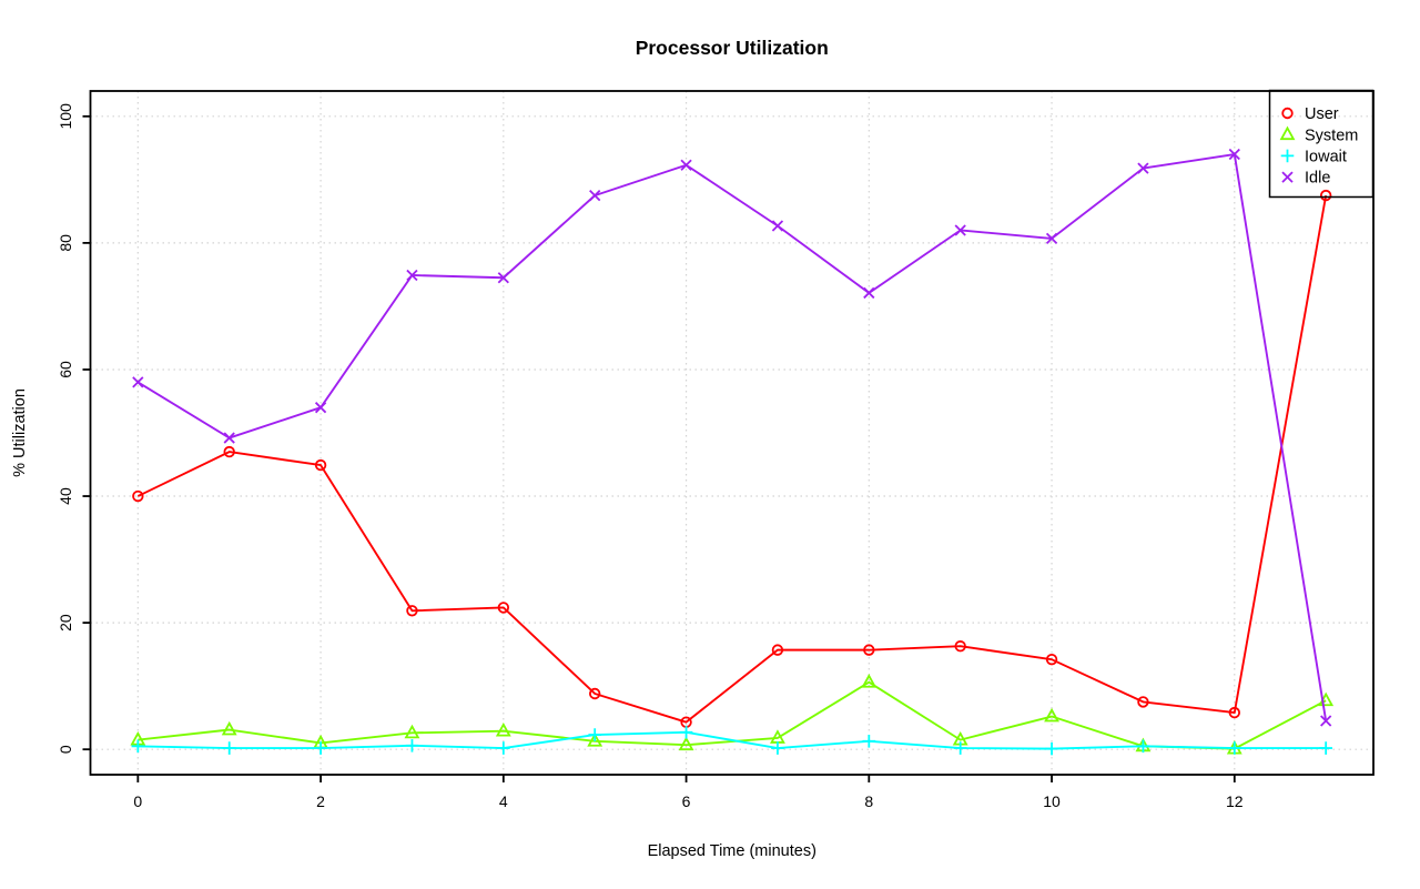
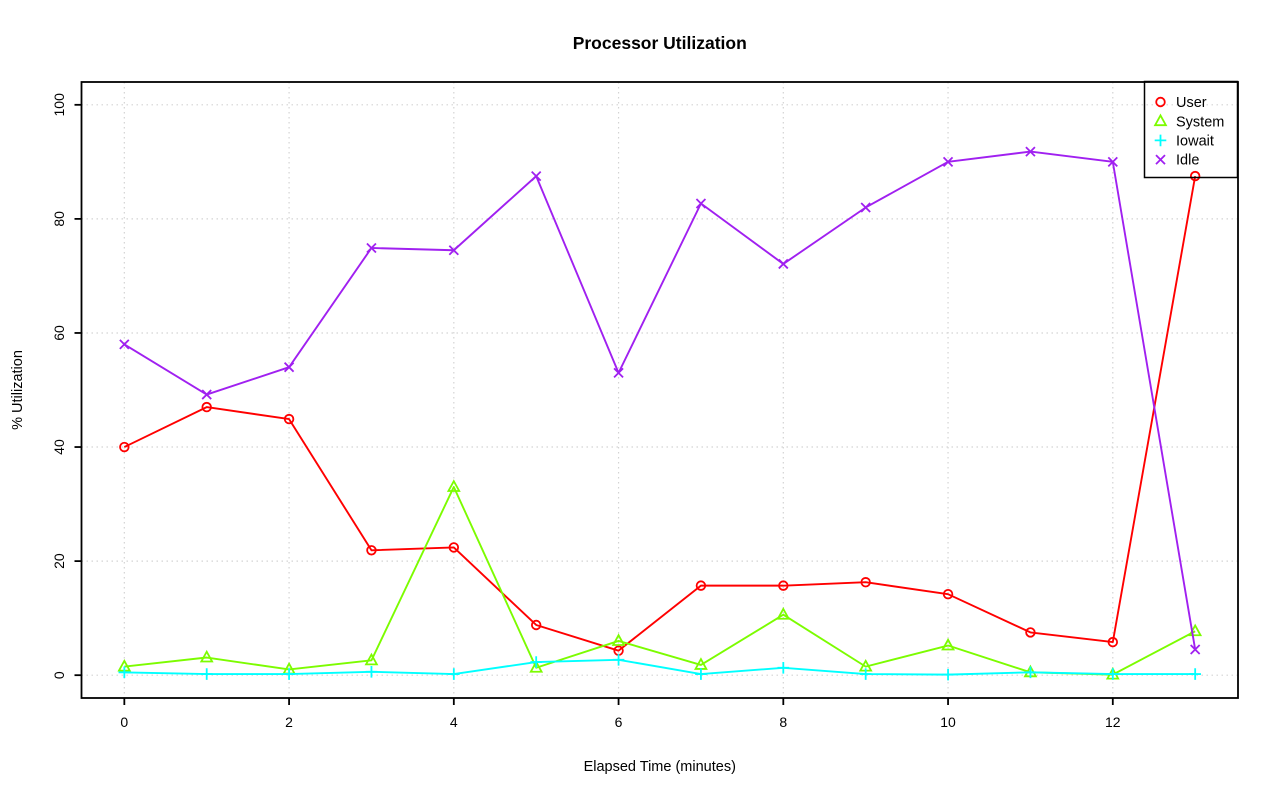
System/4: 3 -> 33
System/6: 1 -> 6
Idle/6: 92 -> 53
Idle/10: 81 -> 90
Idle/12: 94 -> 90
